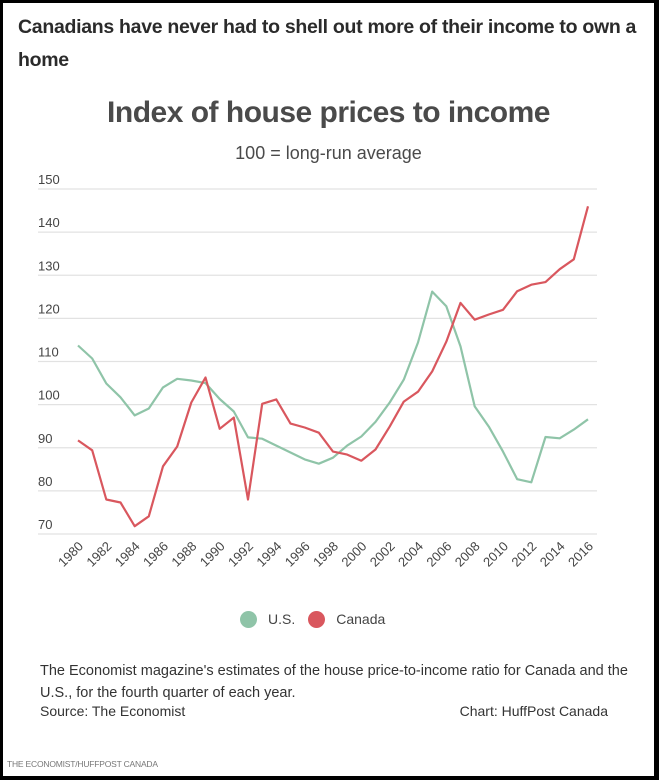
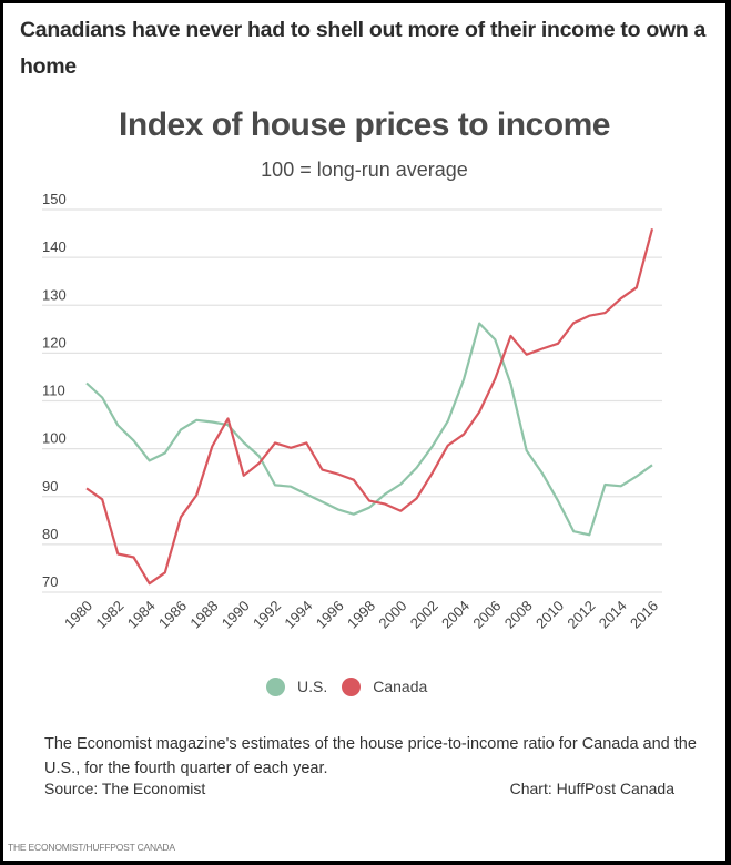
Canada/1992: 78 -> 101
